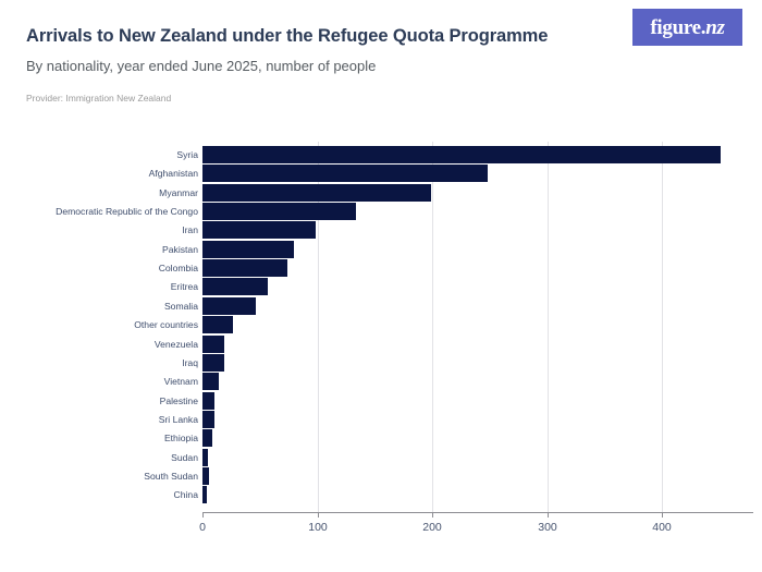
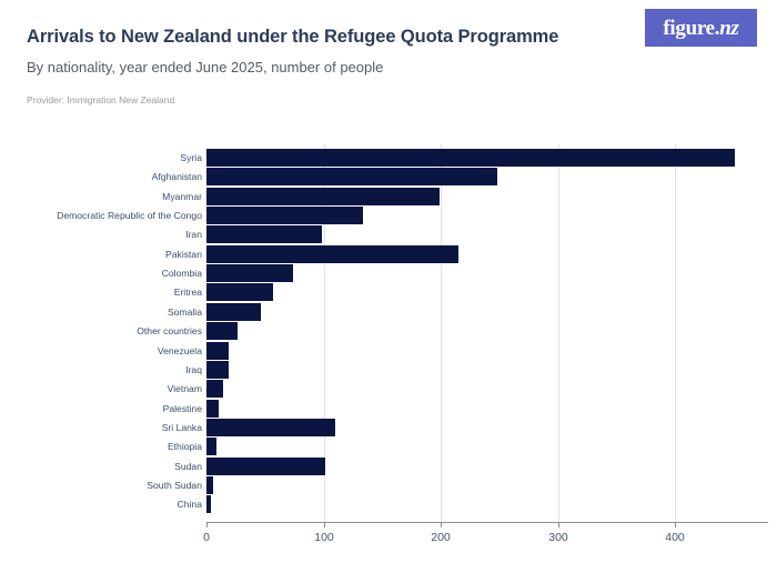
Pakistan: 80 -> 215
Sri Lanka: 10 -> 110
Sudan: 5 -> 101
